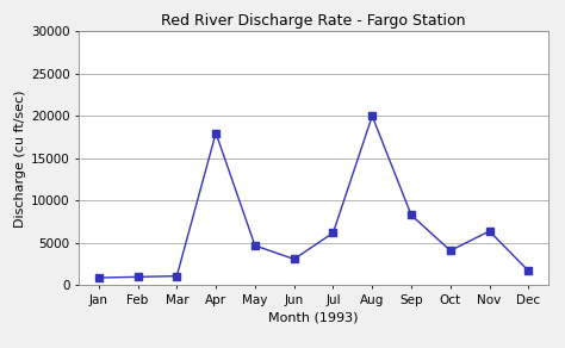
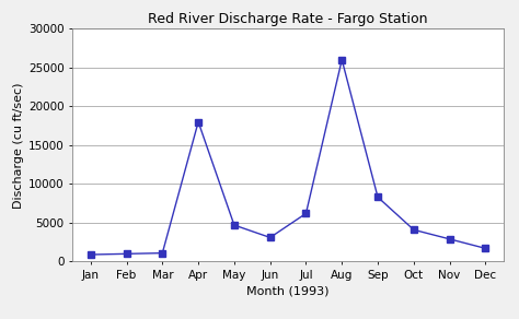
Aug: 20000 -> 26000
Nov: 6400 -> 2900
